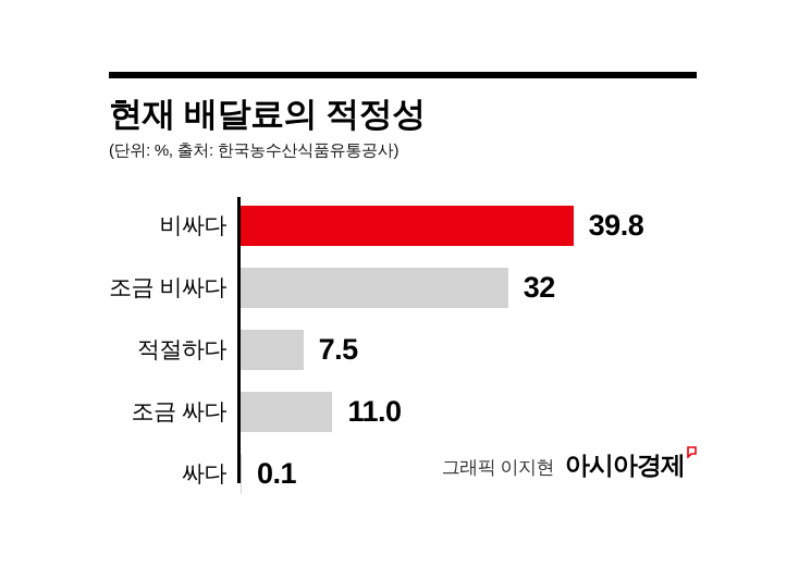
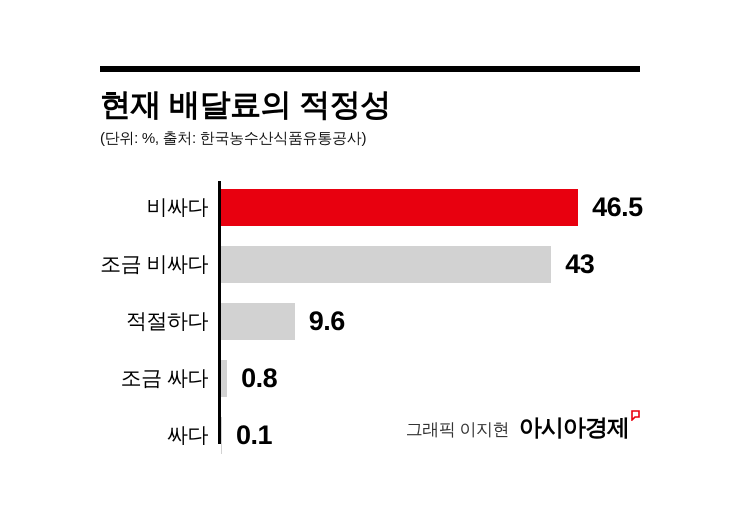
비싸다: 39.8 -> 46.5
조금 비싸다: 32 -> 43
적절하다: 7.5 -> 9.6
조금 싸다: 11.0 -> 0.8
